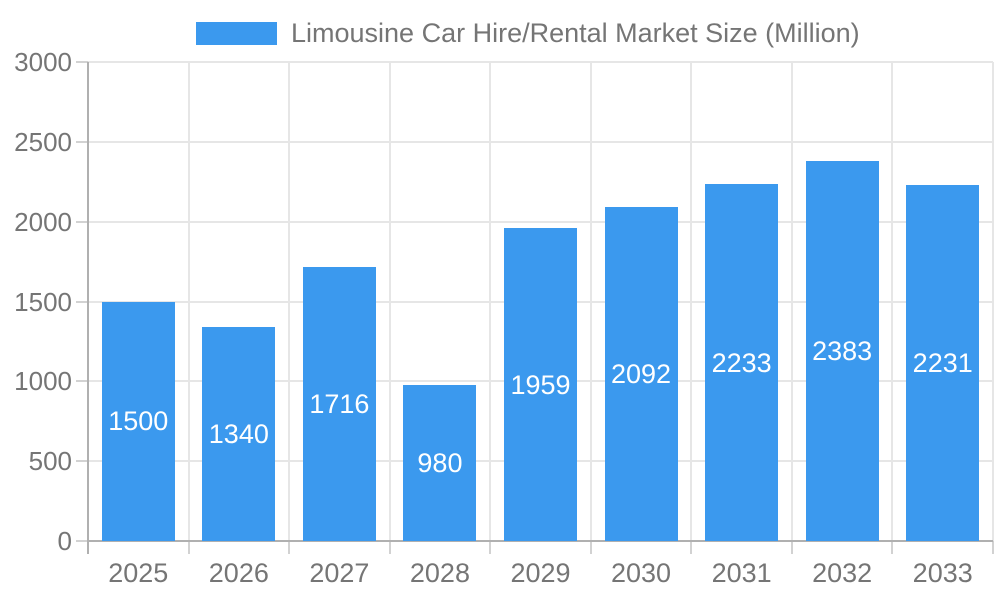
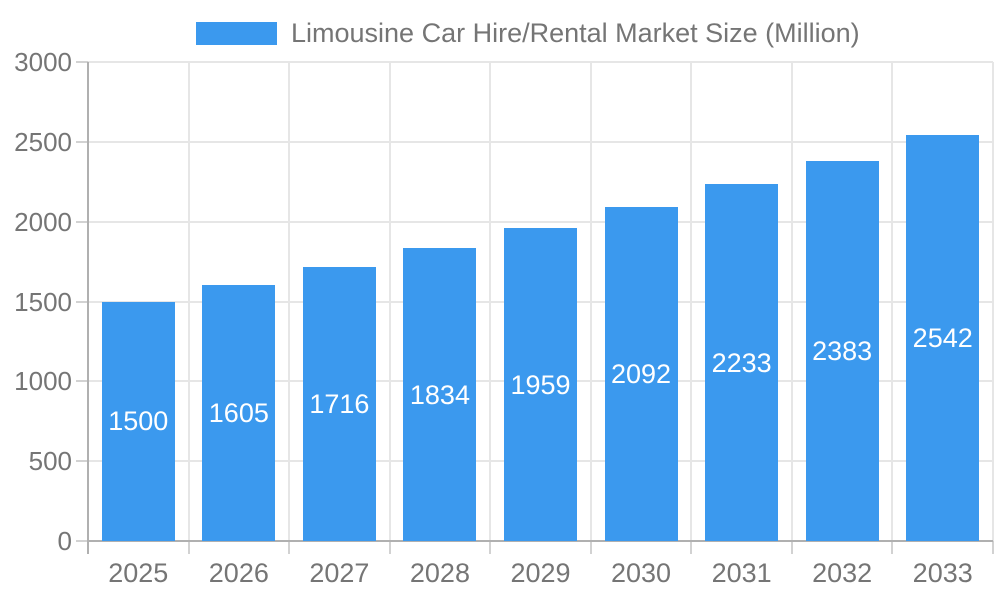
2026: 1340 -> 1605
2028: 980 -> 1834
2033: 2231 -> 2542
